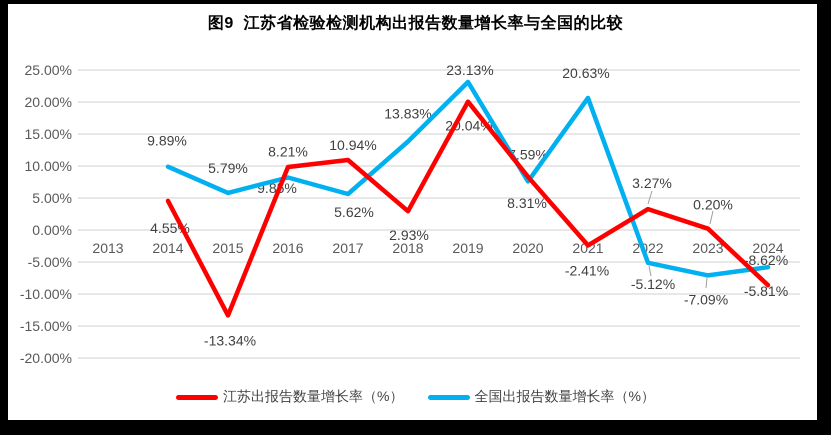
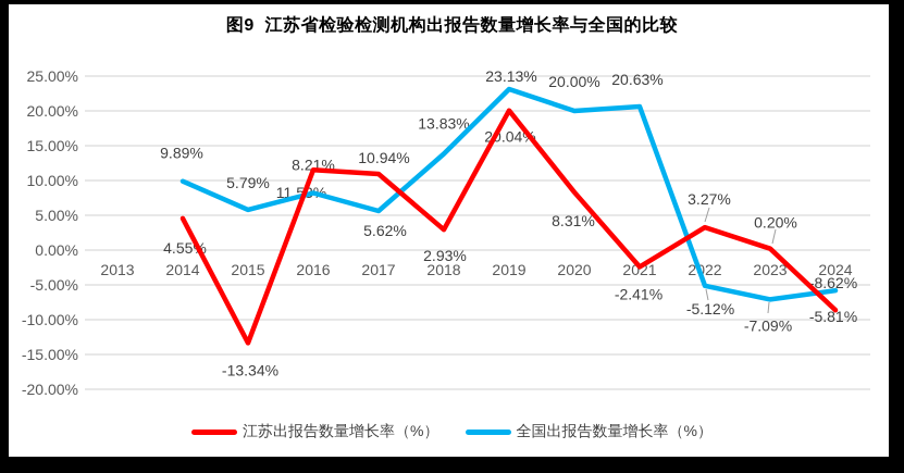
江苏出报告数量增长率（%）/2016: 9.85% -> 11.53%
全国出报告数量增长率（%）/2020: 7.59% -> 20.00%
